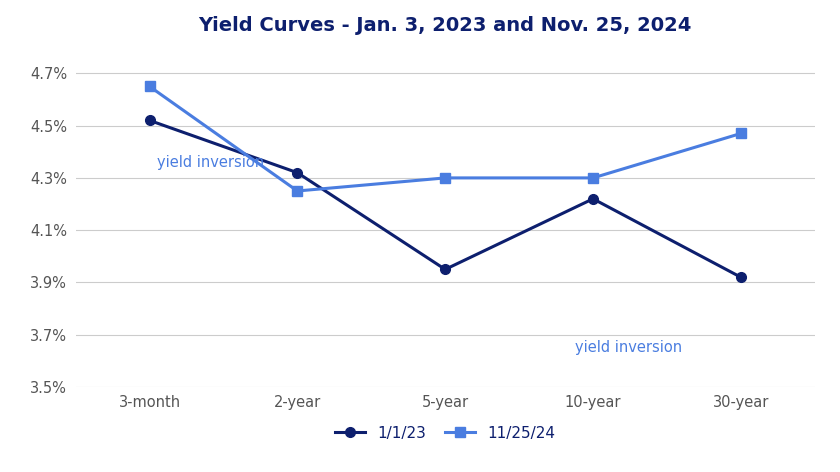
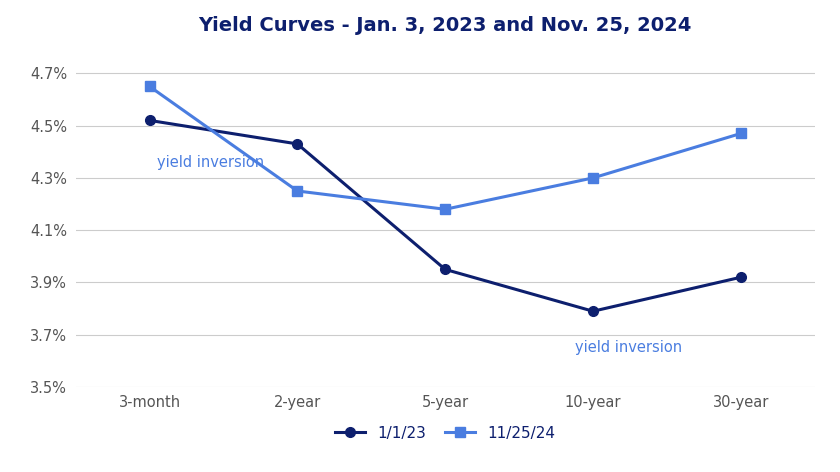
1/1/23/2-year: 4.32% -> 4.43%
11/25/24/5-year: 4.30% -> 4.18%
1/1/23/10-year: 4.22% -> 3.79%
